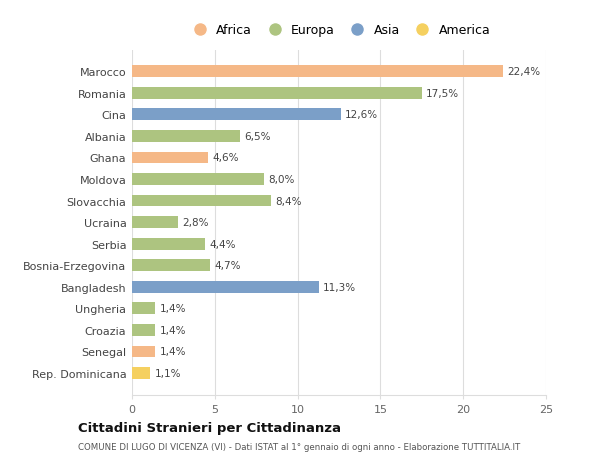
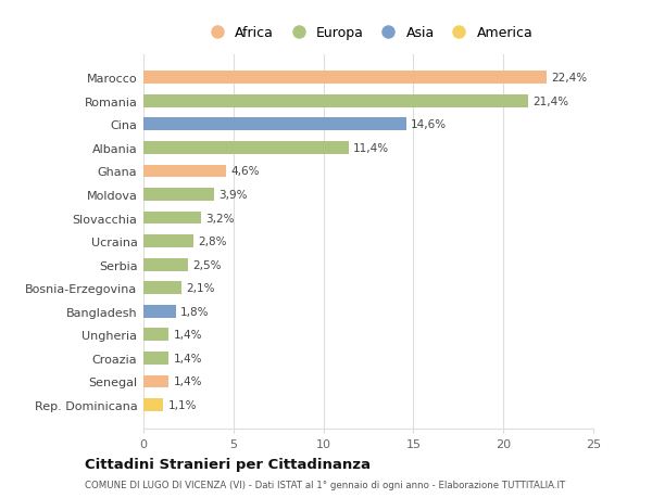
Romania: 17,5% -> 21,4%
Cina: 12,6% -> 14,6%
Albania: 6,5% -> 11,4%
Moldova: 8,0% -> 3,9%
Slovacchia: 8,4% -> 3,2%
Serbia: 4,4% -> 2,5%
Bosnia-Erzegovina: 4,7% -> 2,1%
Bangladesh: 11,3% -> 1,8%
